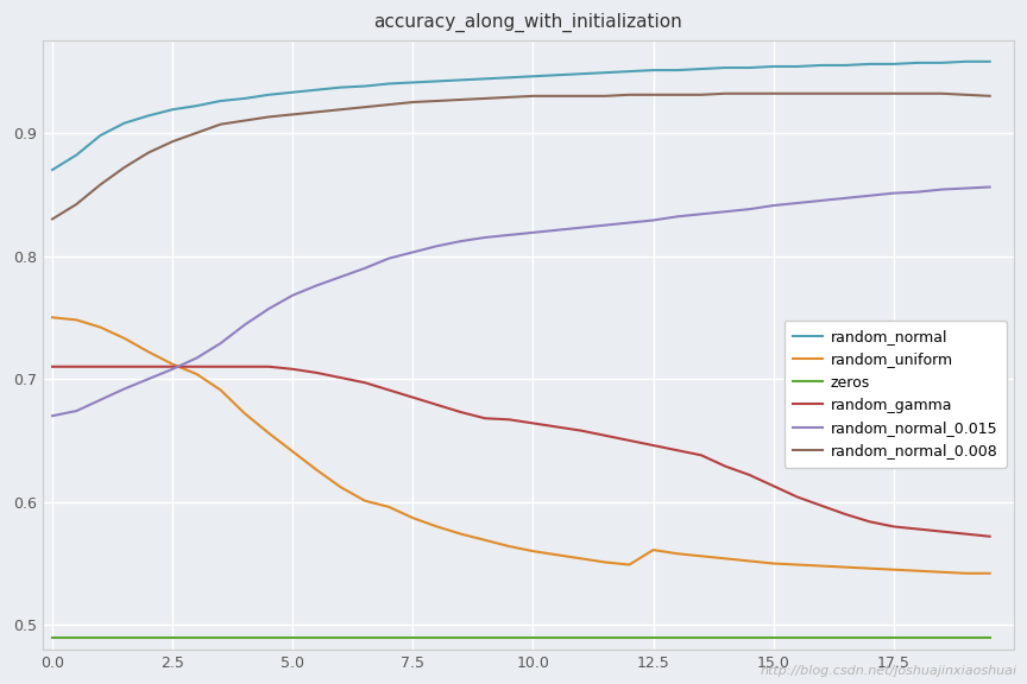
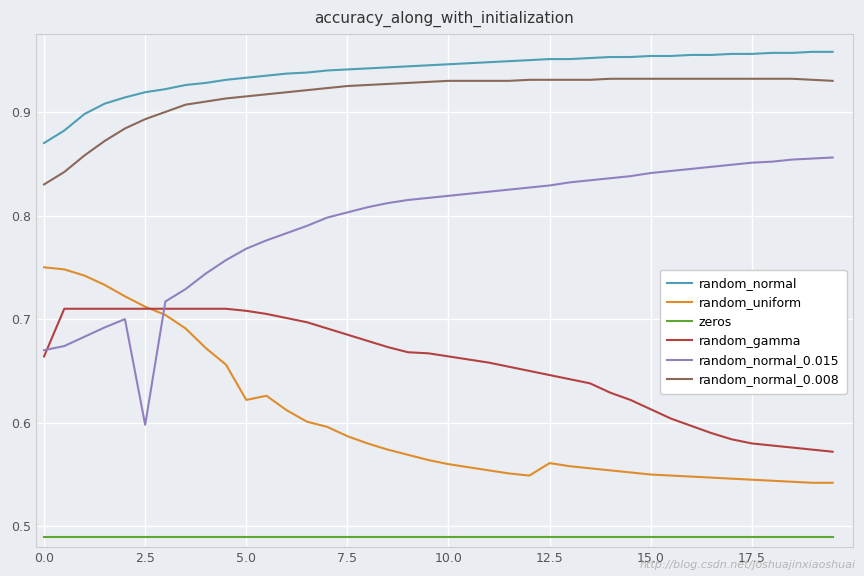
random_gamma/0.0: 0.710 -> 0.664
random_normal_0.015/2.5: 0.708 -> 0.598
random_uniform/5.0: 0.641 -> 0.622
